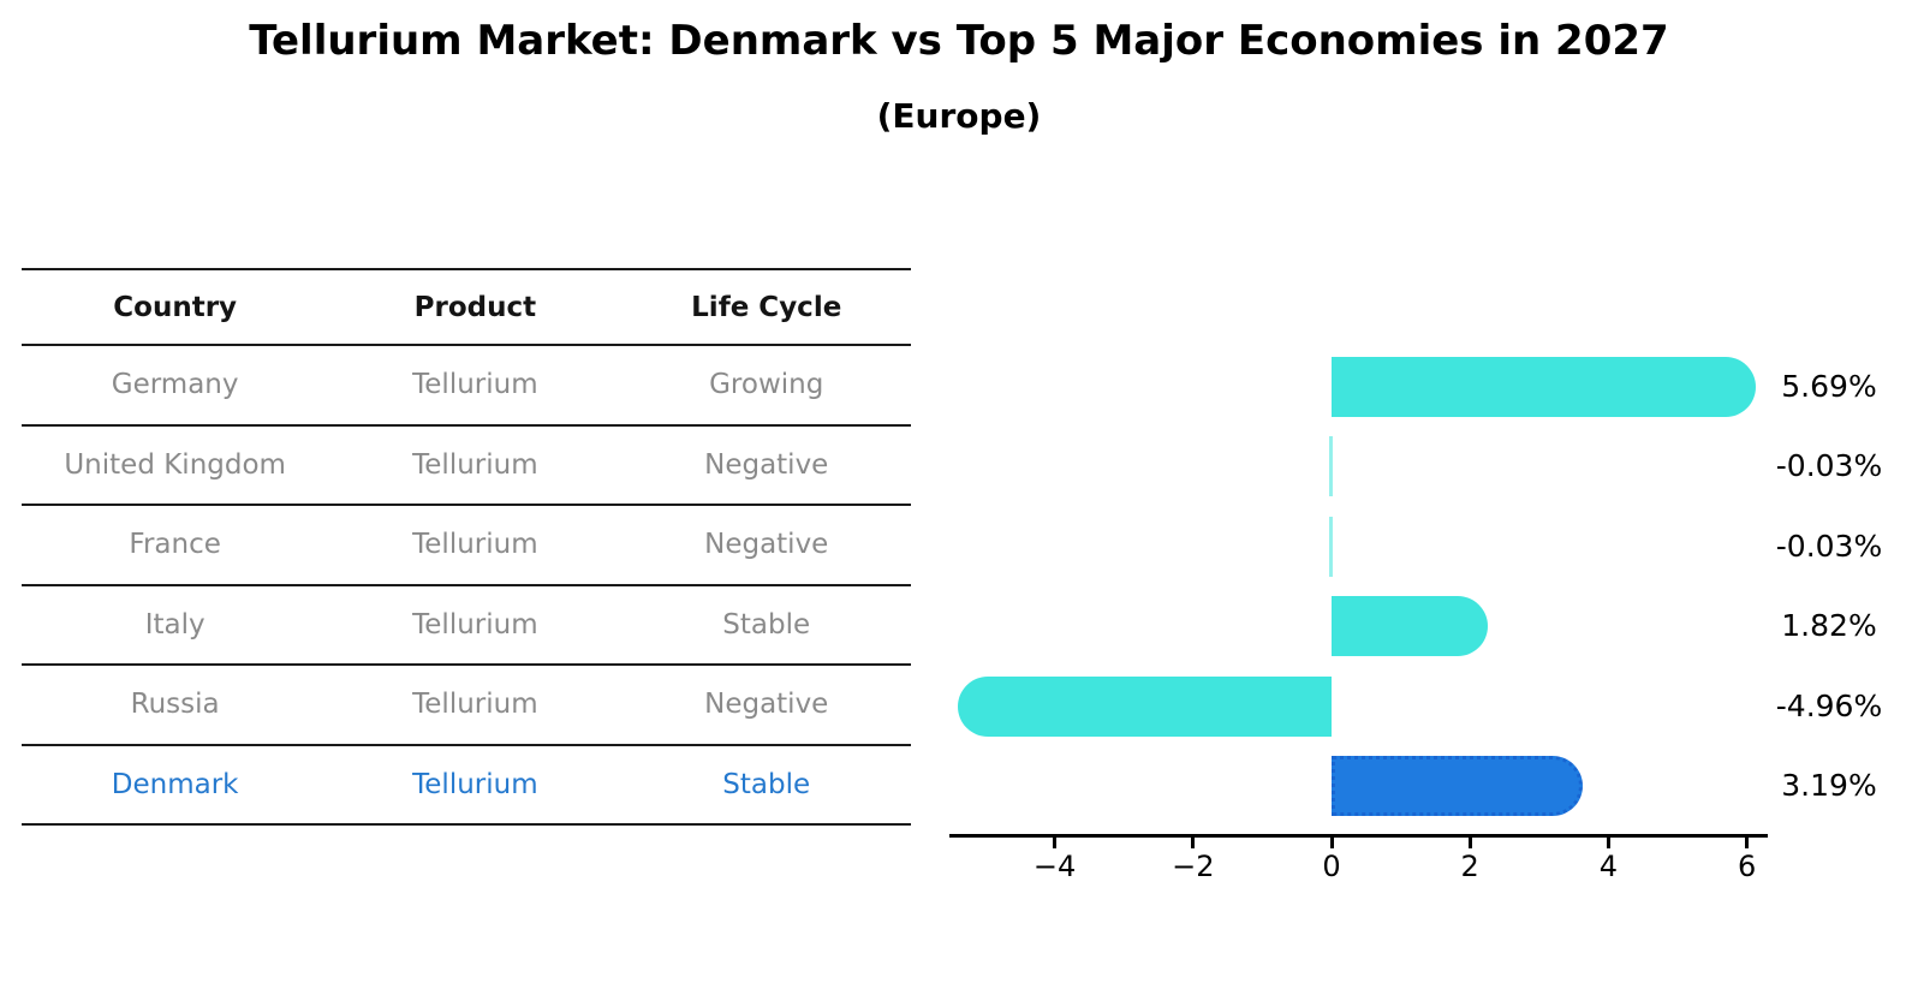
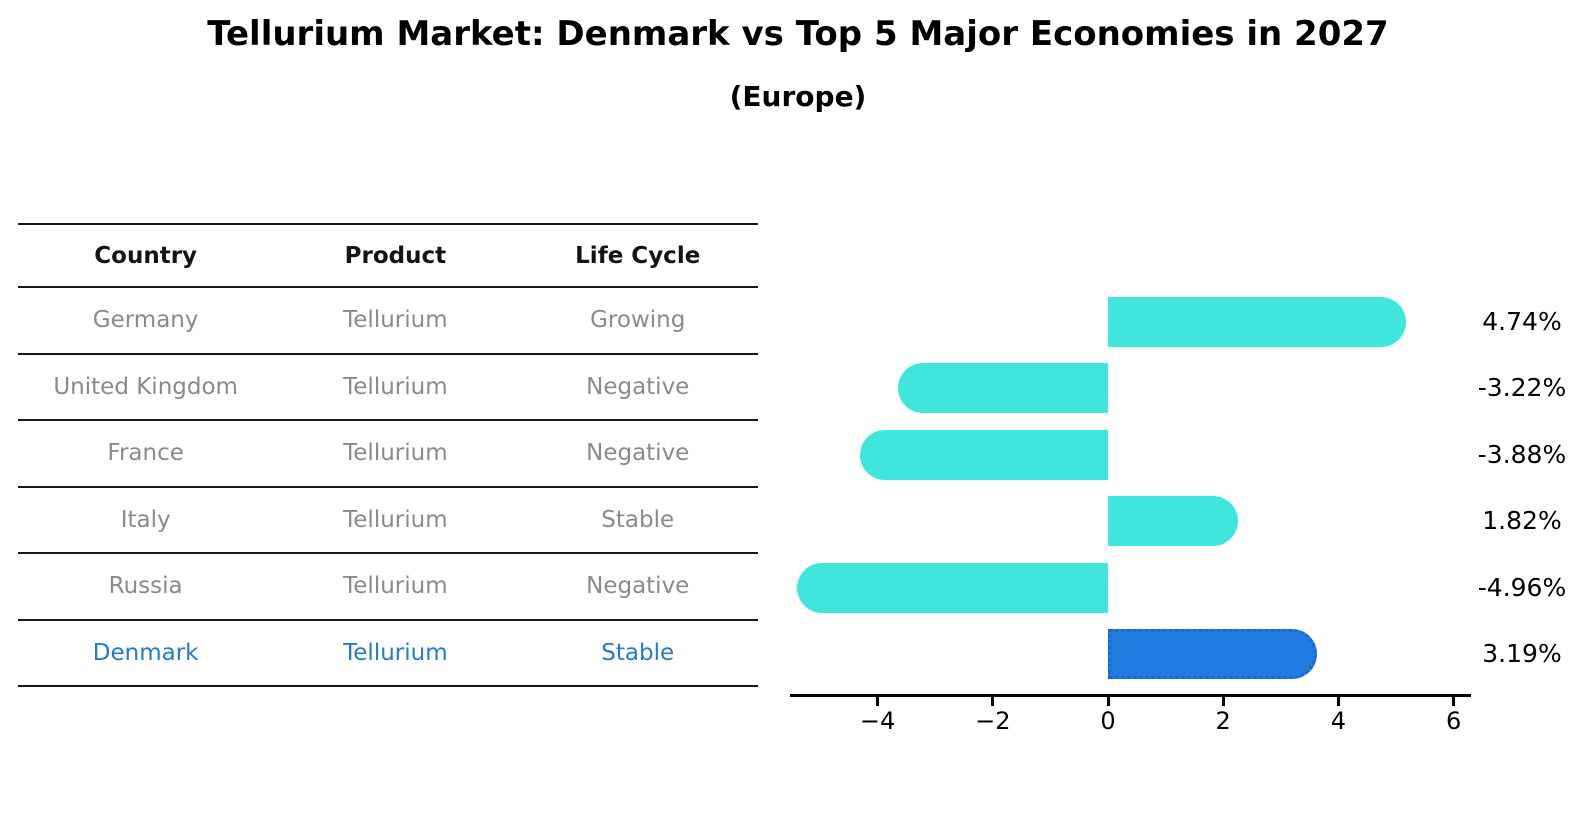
Germany: 5.69% -> 4.74%
United Kingdom: -0.03% -> -3.22%
France: -0.03% -> -3.88%
